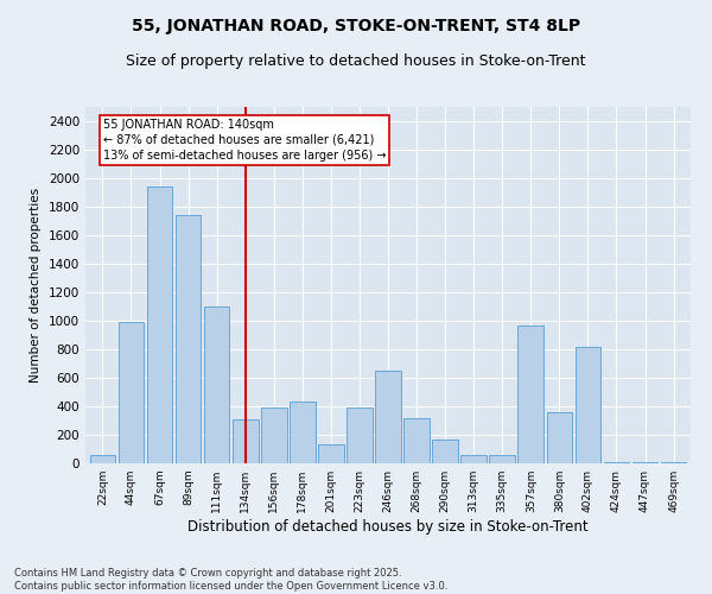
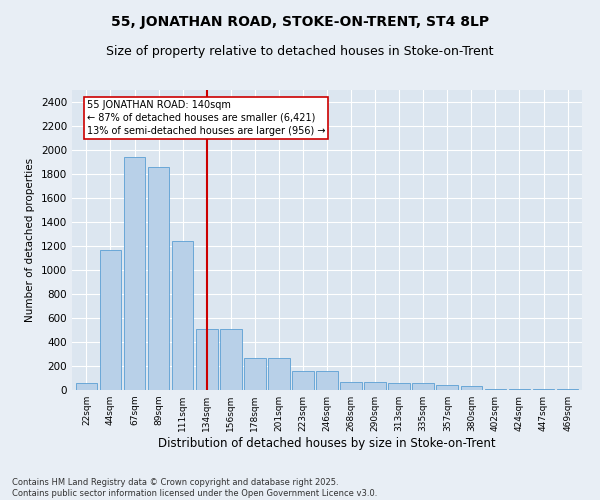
44sqm: 990 -> 1170
89sqm: 1740 -> 1860
111sqm: 1100 -> 1240
134sqm: 310 -> 510
156sqm: 390 -> 510
178sqm: 430 -> 260
201sqm: 130 -> 260
223sqm: 390 -> 160
246sqm: 650 -> 160
268sqm: 320 -> 60
290sqm: 170 -> 60
357sqm: 970 -> 40
380sqm: 360 -> 40
402sqm: 820 -> 10
